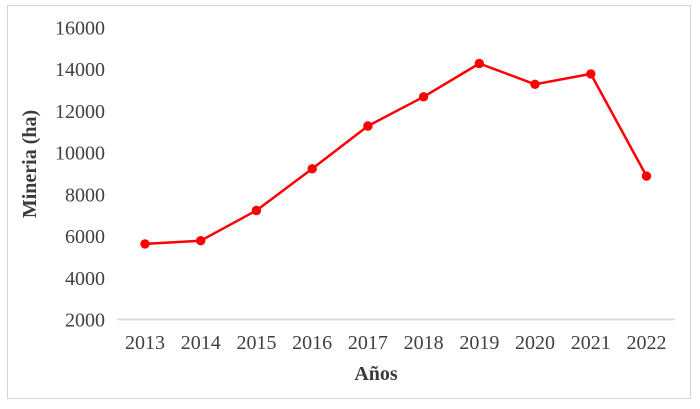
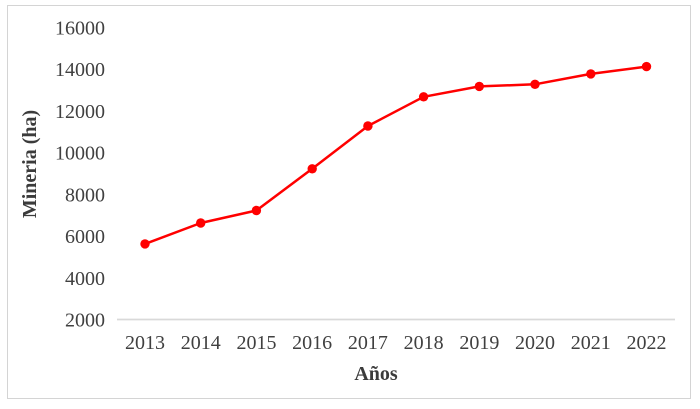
2014: 5800 -> 6600
2019: 14300 -> 13200
2022: 8900 -> 14200
